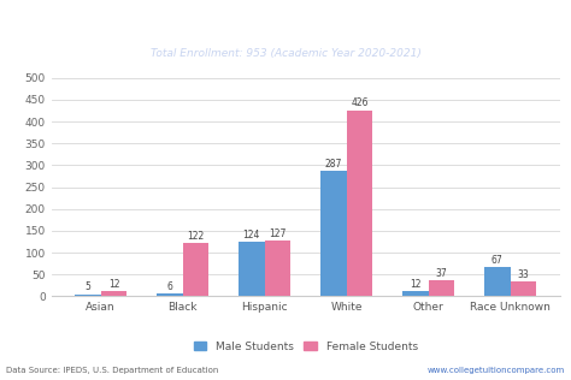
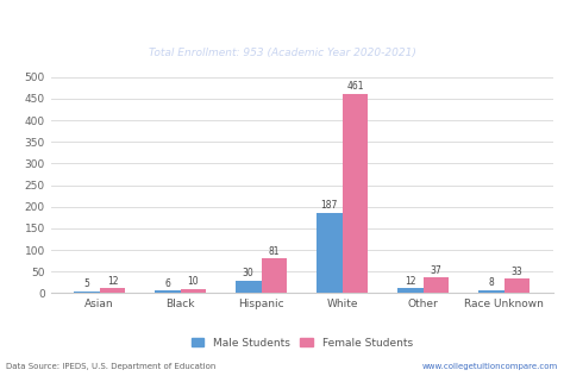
Female Students/Black: 122 -> 10
Male Students/Hispanic: 124 -> 30
Female Students/Hispanic: 127 -> 81
Male Students/White: 287 -> 187
Female Students/White: 426 -> 461
Male Students/Race Unknown: 67 -> 8
